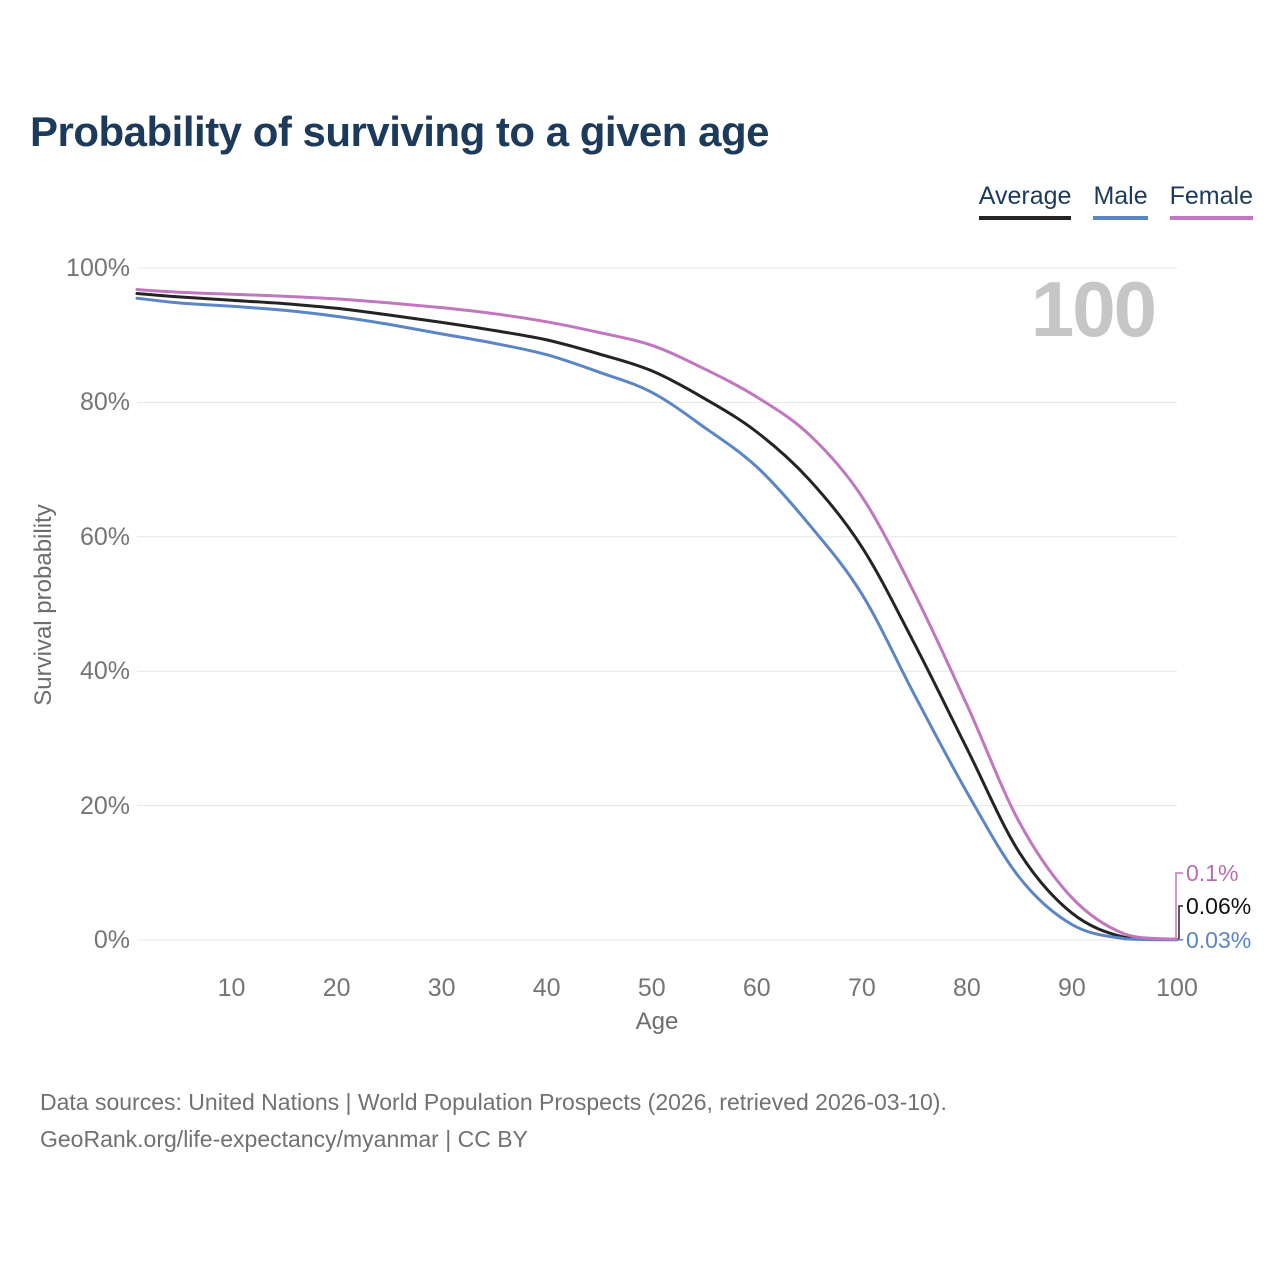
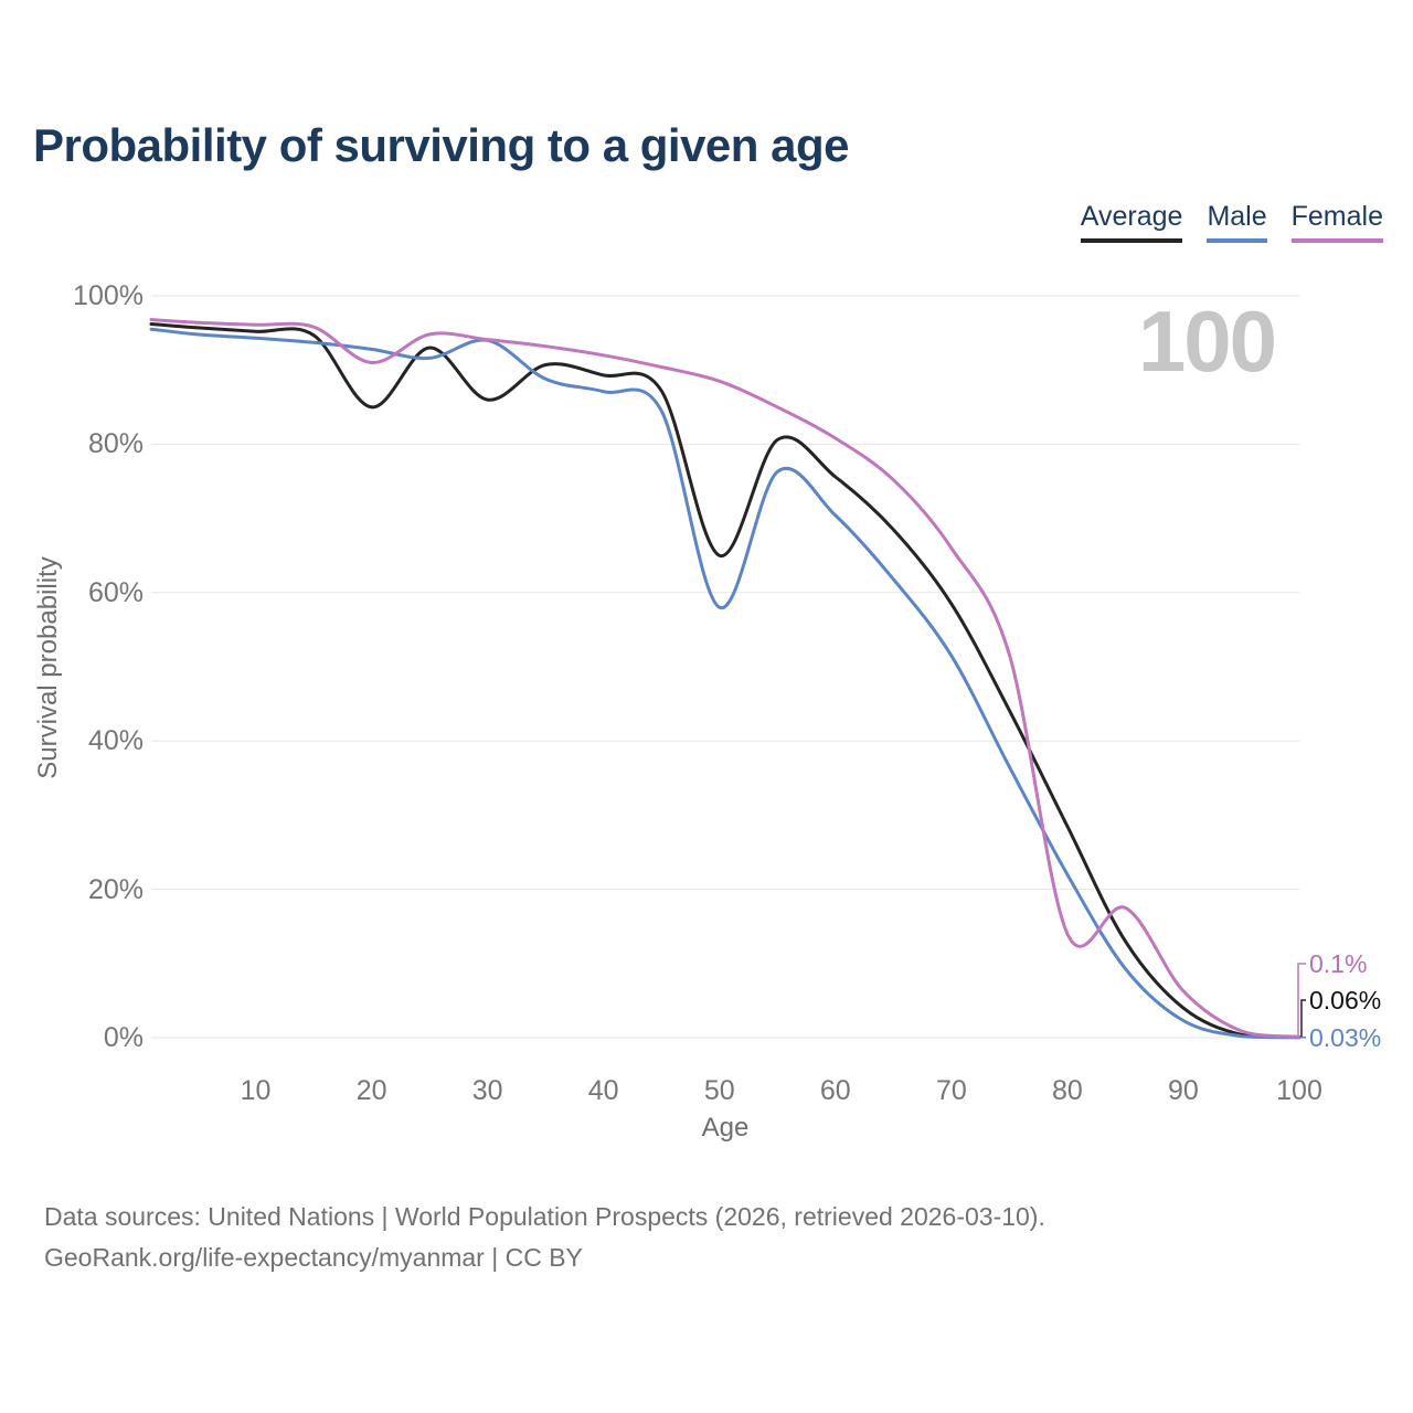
Average/20: 94% -> 85%
Female/20: 95% -> 91%
Average/30: 92% -> 86%
Male/30: 90% -> 94%
Average/50: 85% -> 65%
Male/50: 82% -> 58%
Female/80: 35% -> 14%
